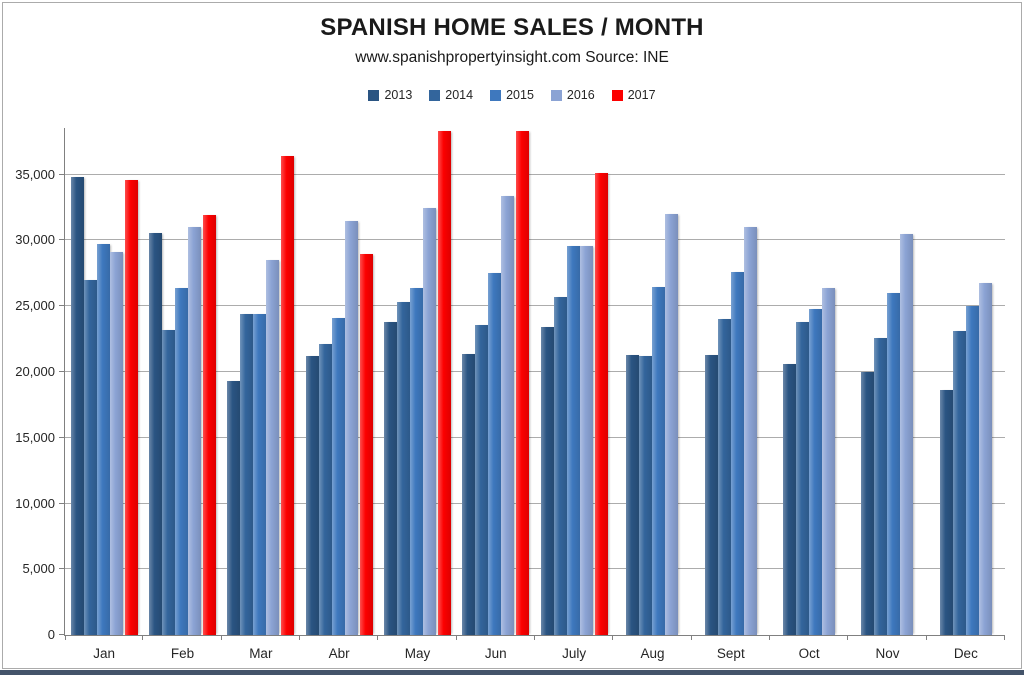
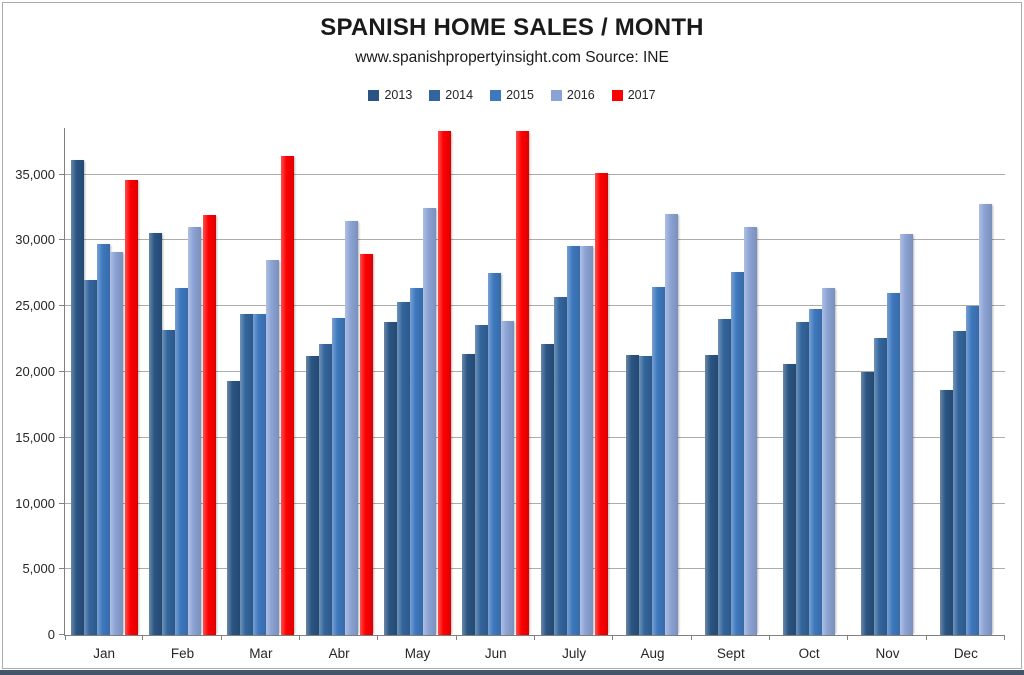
2013/Jan: 34800 -> 36100
2016/Jun: 33400 -> 23900
2013/July: 23400 -> 22100
2016/Dec: 26800 -> 32800
